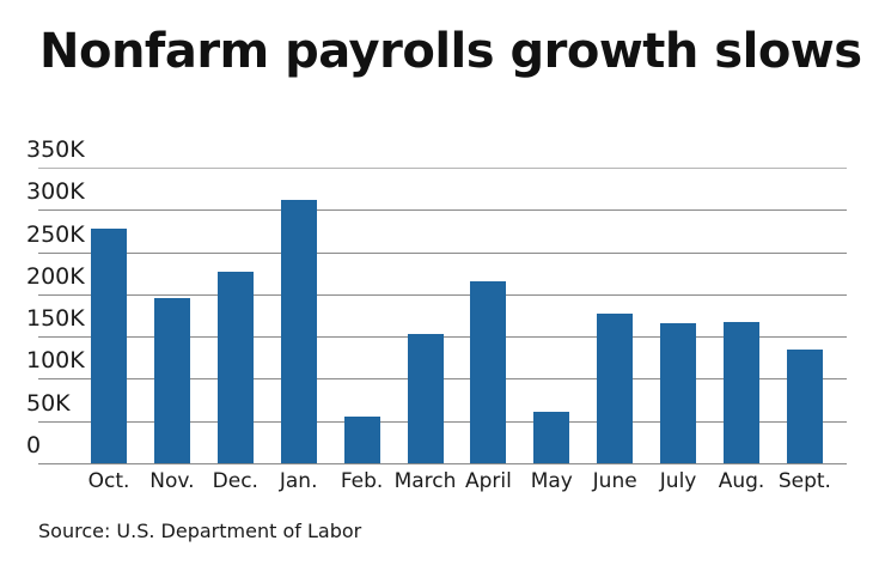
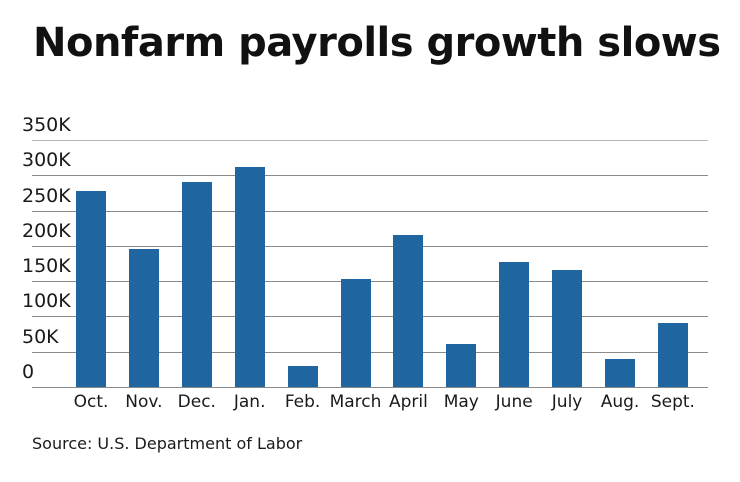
Dec.: 230K -> 290K
Feb.: 60K -> 30K
Aug.: 170K -> 40K
Sept.: 130K -> 90K
